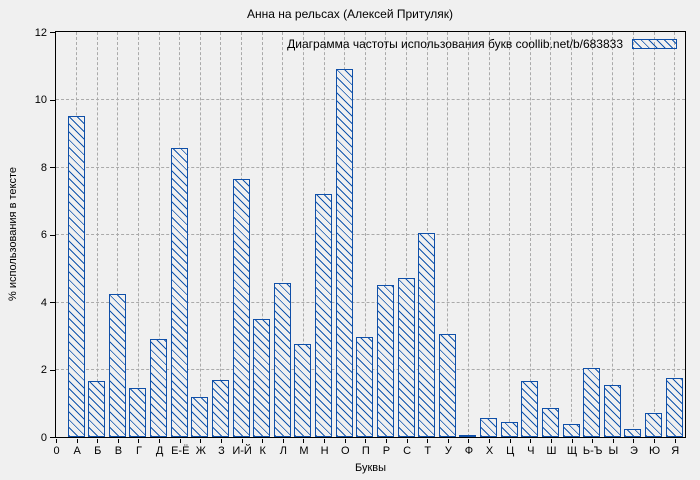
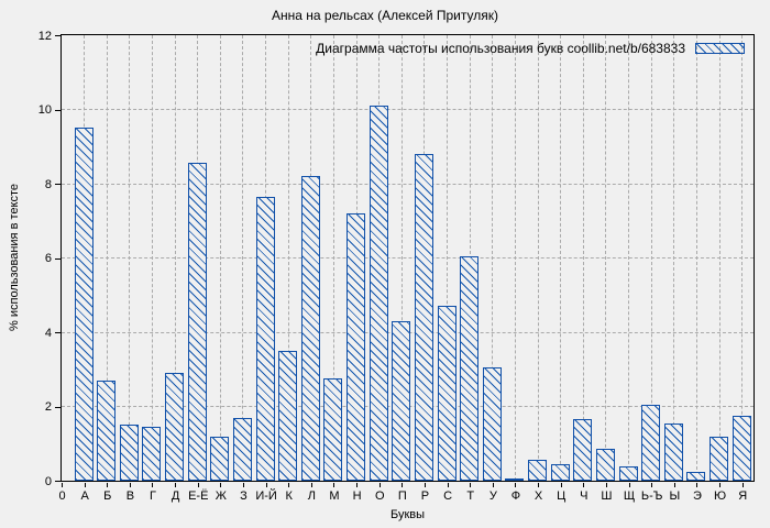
Б: 1.6 -> 2.7
В: 4.2 -> 1.5
Л: 4.5 -> 8.2
О: 10.9 -> 10.1
П: 3.0 -> 4.3
Р: 4.5 -> 8.8
Ю: 0.7 -> 1.2
